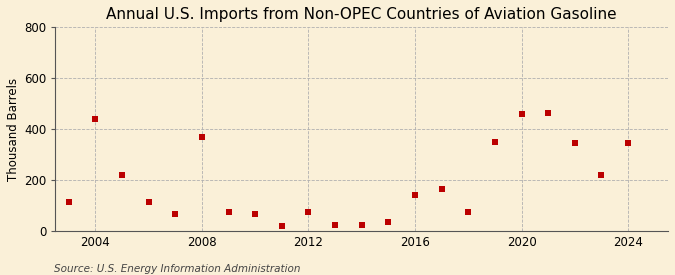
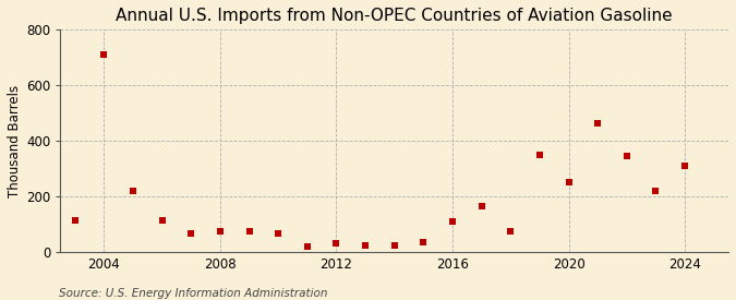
2004: 440 -> 710
2008: 370 -> 75
2012: 75 -> 30
2016: 140 -> 110
2020: 460 -> 250
2024: 345 -> 310
